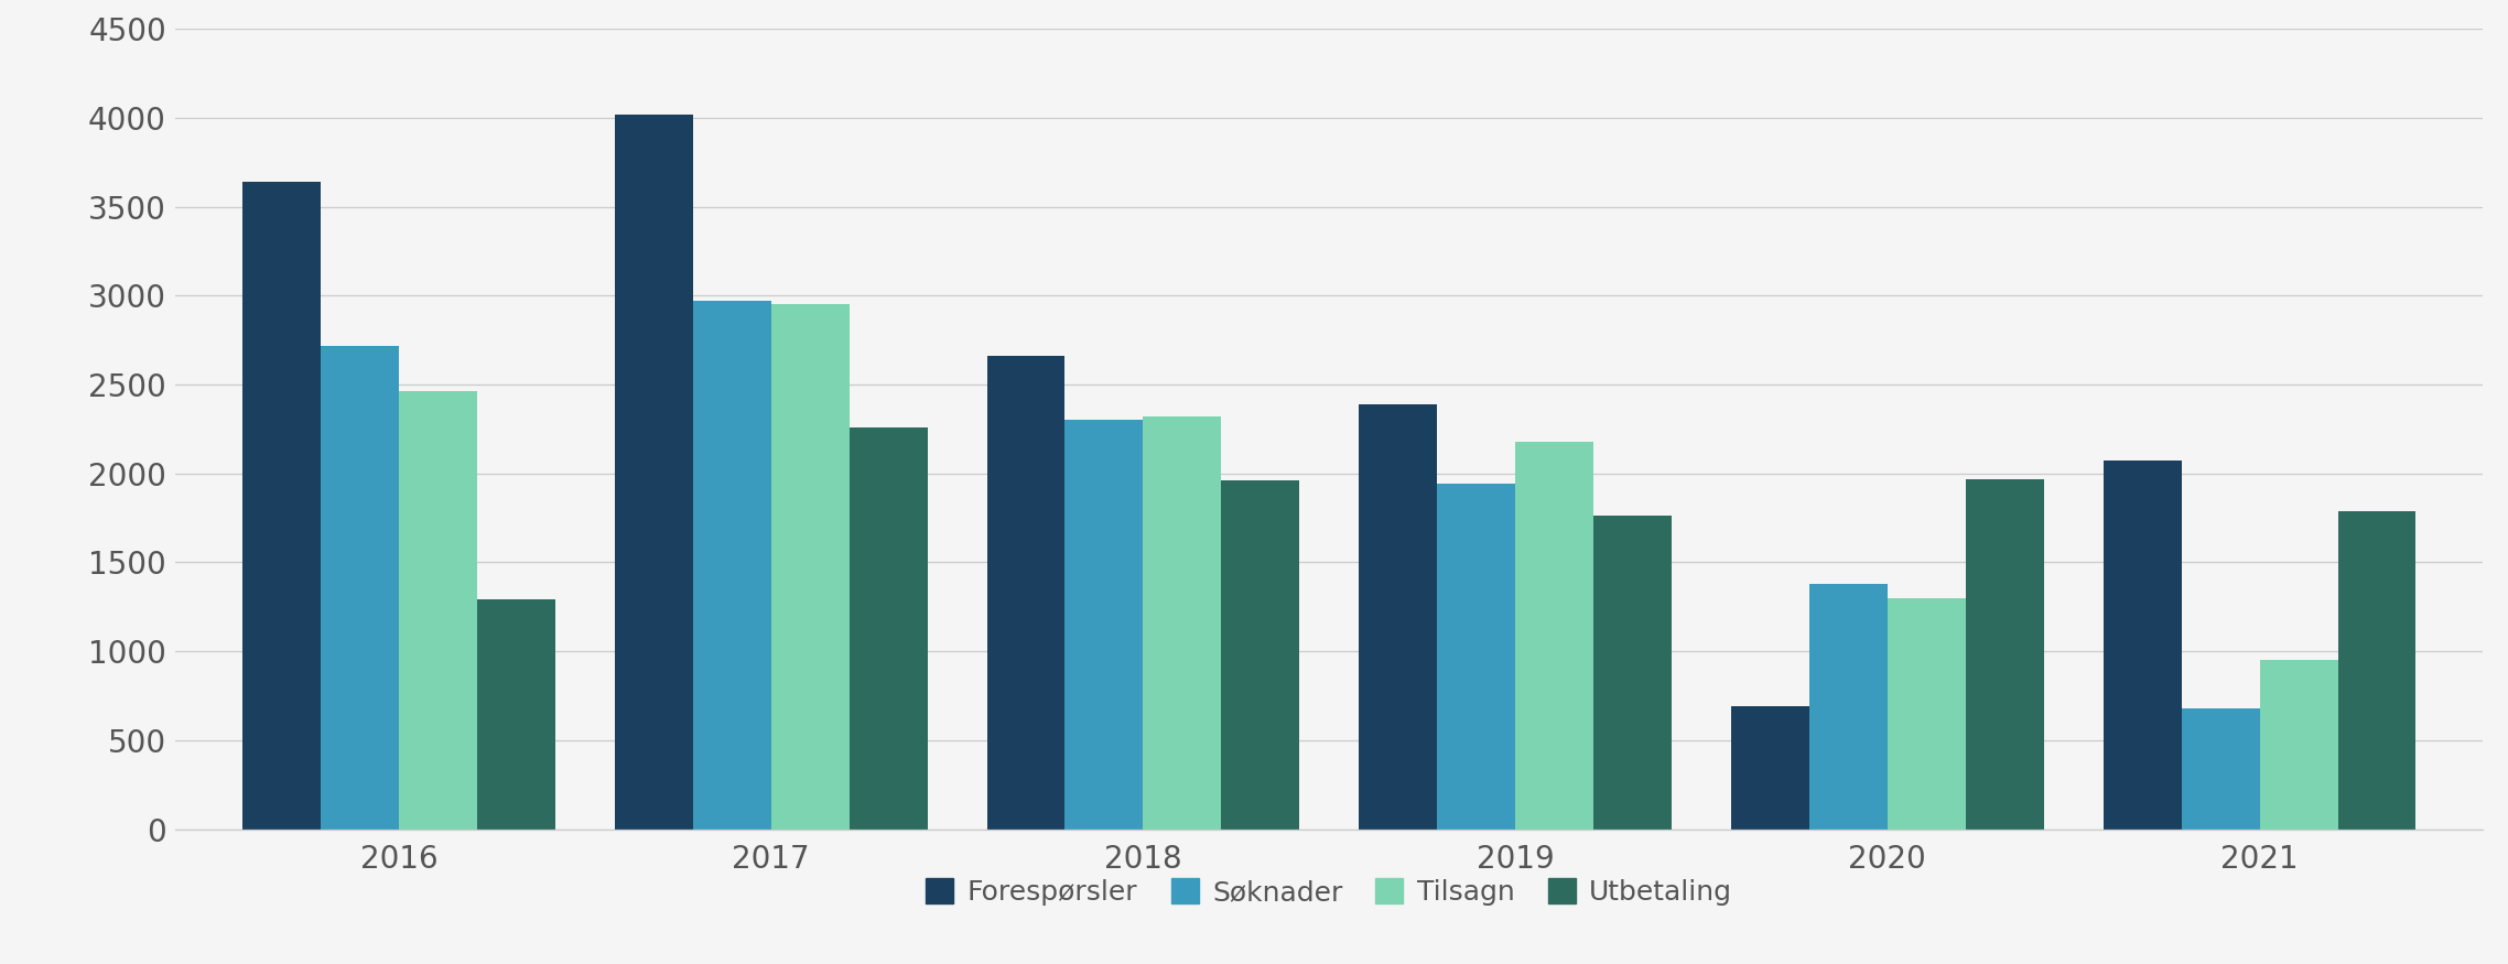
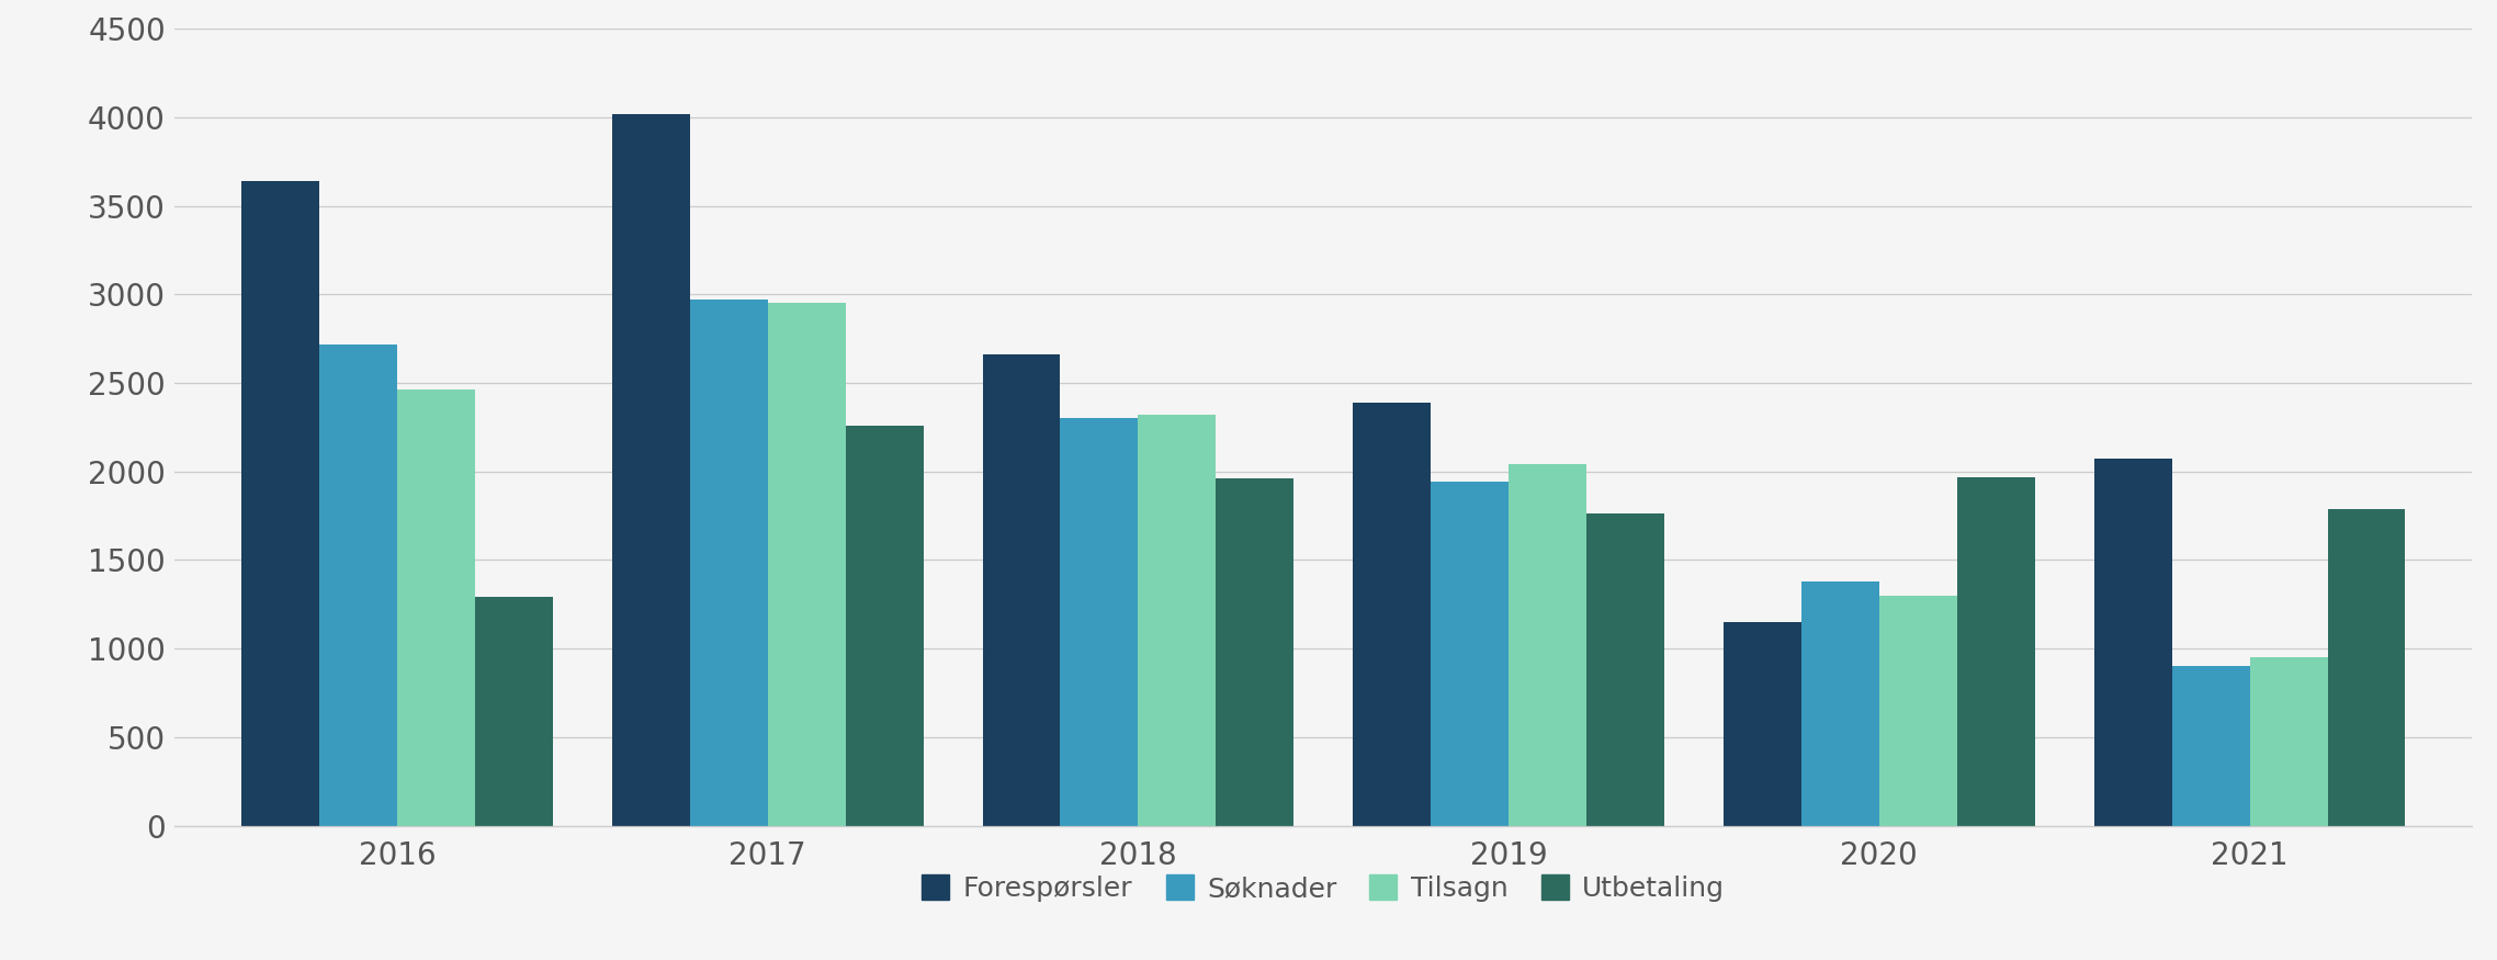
Tilsagn/2019: 2180 -> 2040
Forespørsler/2020: 690 -> 1150
Søknader/2021: 680 -> 900
